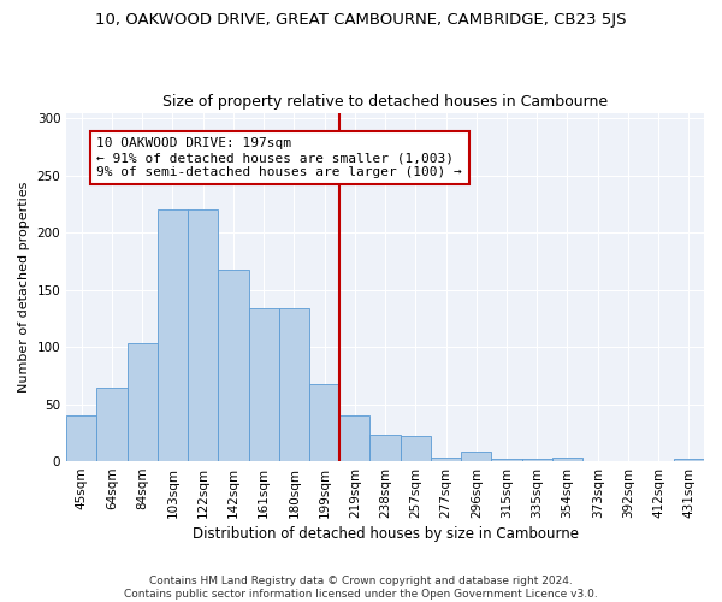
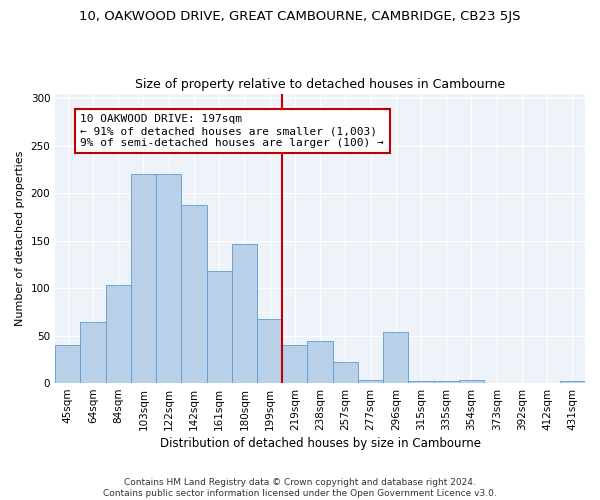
142sqm: 168 -> 188
161sqm: 134 -> 118
180sqm: 134 -> 146
238sqm: 23 -> 44
296sqm: 8 -> 54
